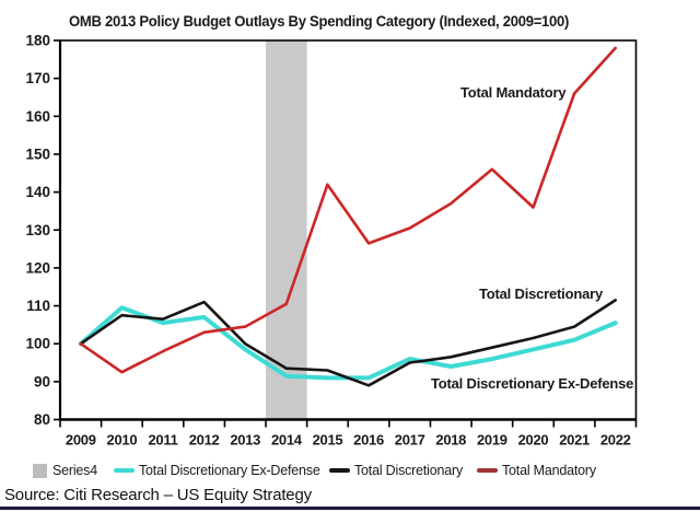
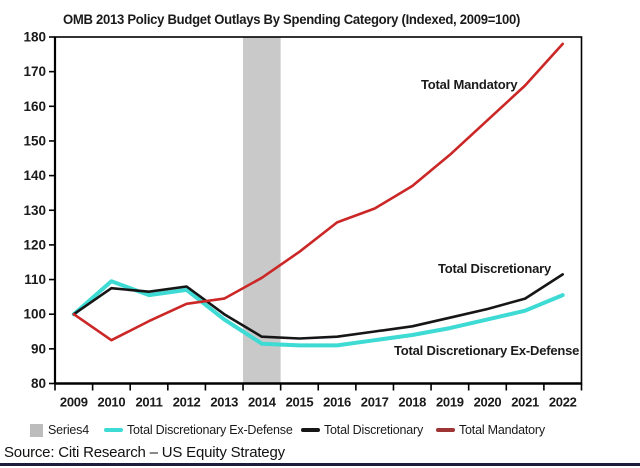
Total Discretionary/2012: 111 -> 108
Total Mandatory/2015: 142 -> 118
Total Discretionary/2016: 89 -> 94
Total Discretionary Ex-Defense/2017: 96 -> 92
Total Mandatory/2020: 136 -> 156
